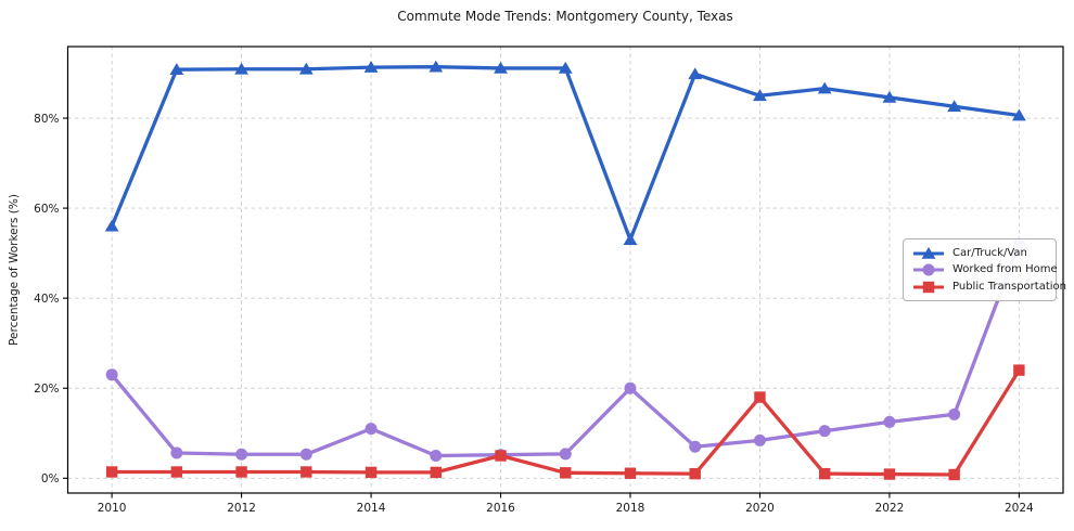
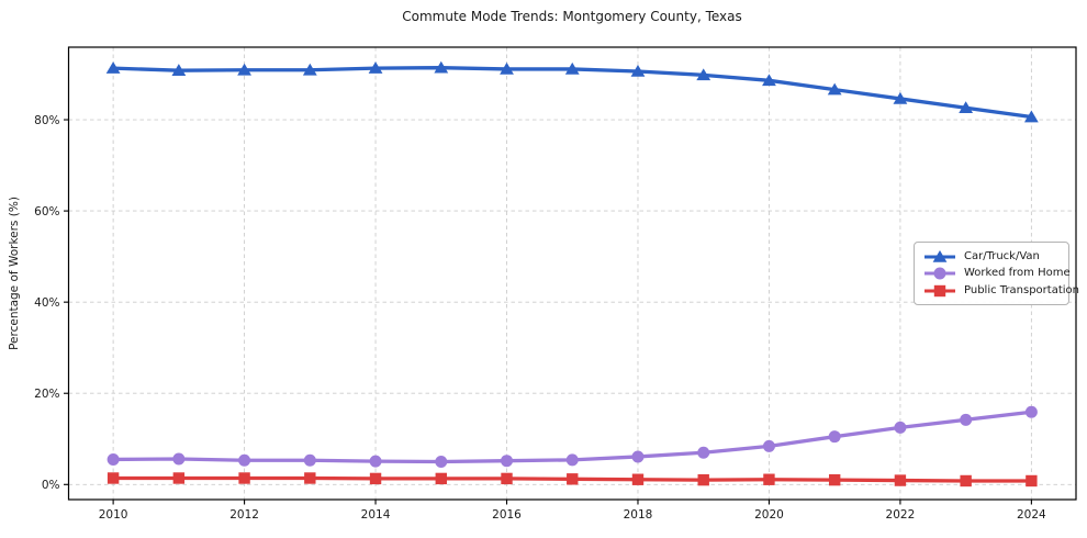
Car/Truck/Van/2010: 56% -> 91%
Worked from Home/2010: 23% -> 6%
Worked from Home/2014: 11% -> 5%
Public Transportation/2016: 5% -> 1%
Car/Truck/Van/2018: 53% -> 91%
Worked from Home/2018: 20% -> 6%
Car/Truck/Van/2020: 85% -> 89%
Public Transportation/2020: 18% -> 1%
Worked from Home/2024: 52% -> 16%
Public Transportation/2024: 24% -> 1%
